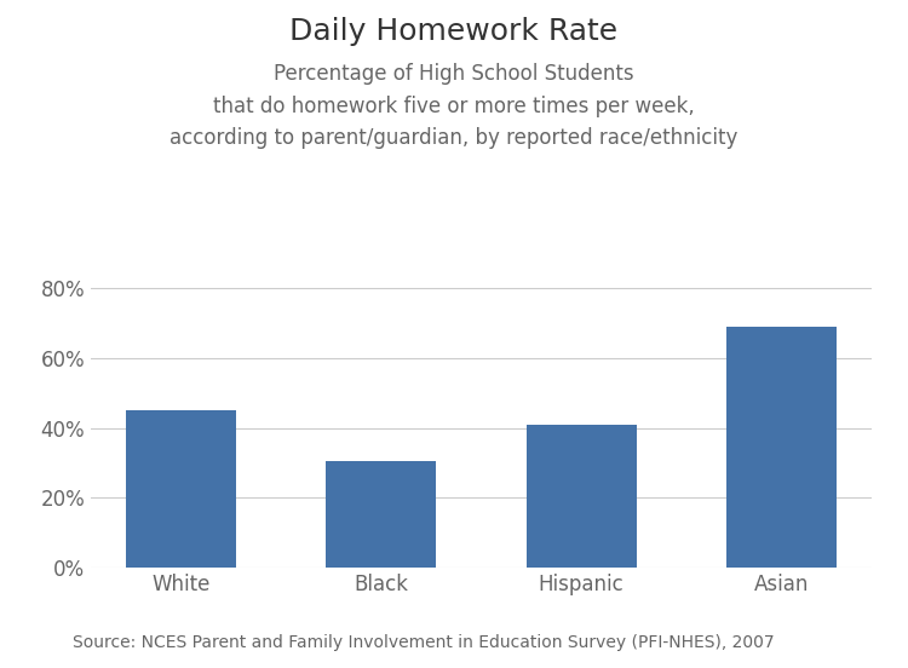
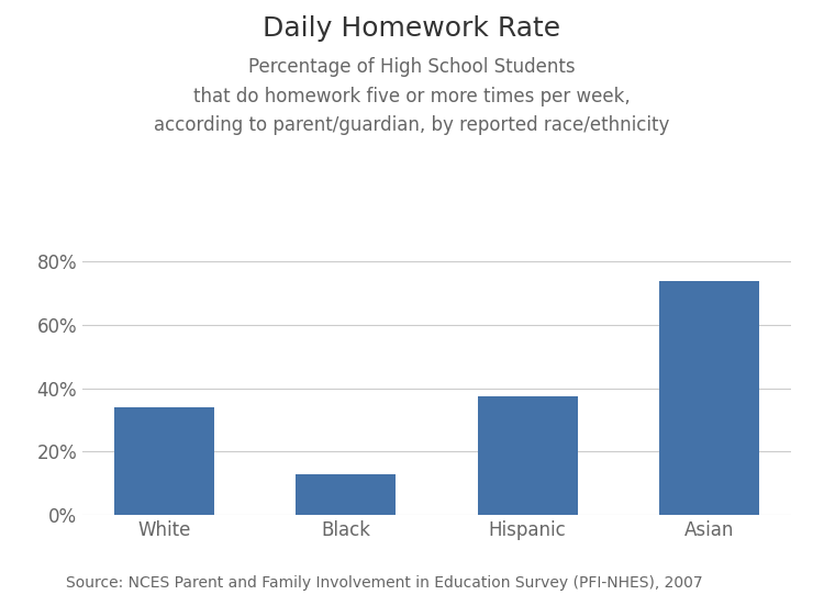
White: 45.0% -> 34.0%
Black: 30.5% -> 13.0%
Hispanic: 41.0% -> 37.5%
Asian: 69.0% -> 74.0%
